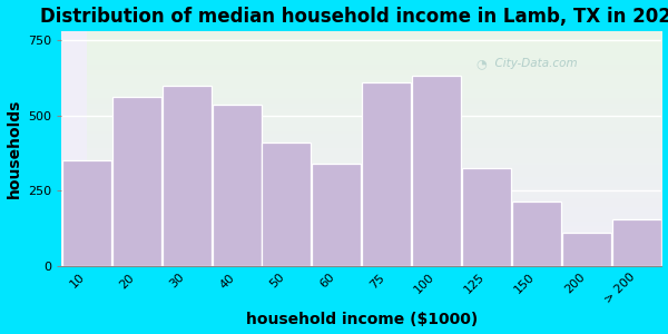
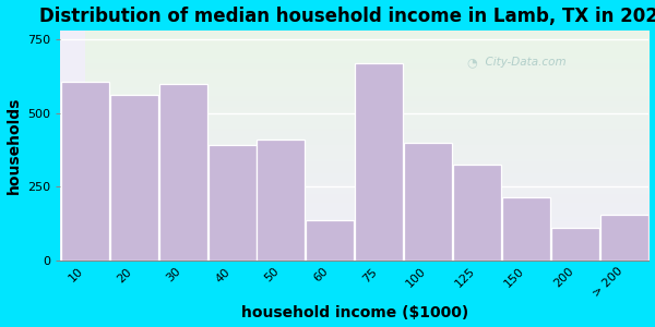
10: 350 -> 605
40: 535 -> 390
60: 340 -> 135
75: 610 -> 670
100: 630 -> 400
